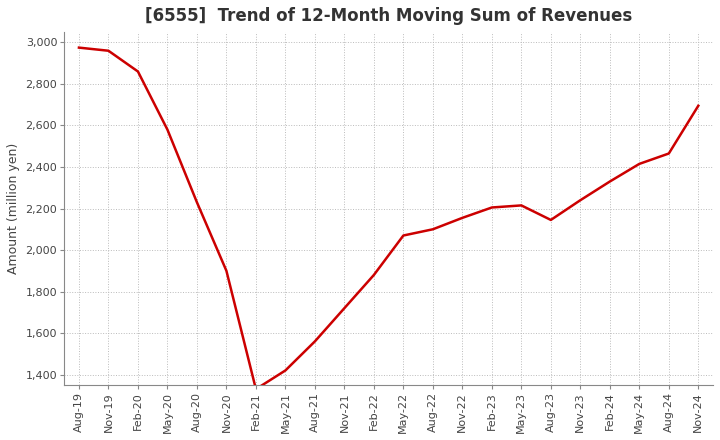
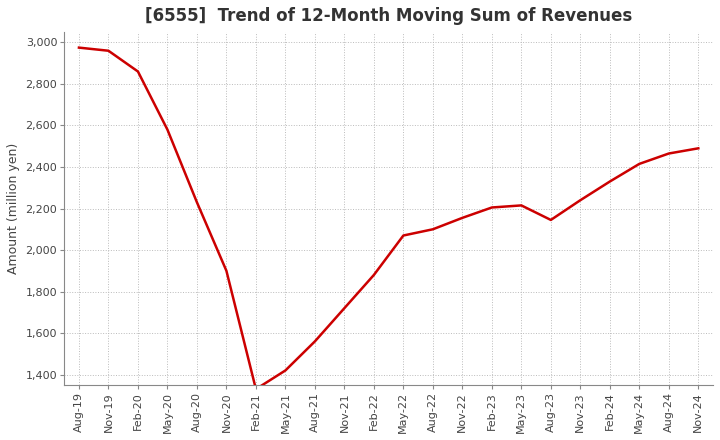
Nov-24: 2,695 -> 2,490
